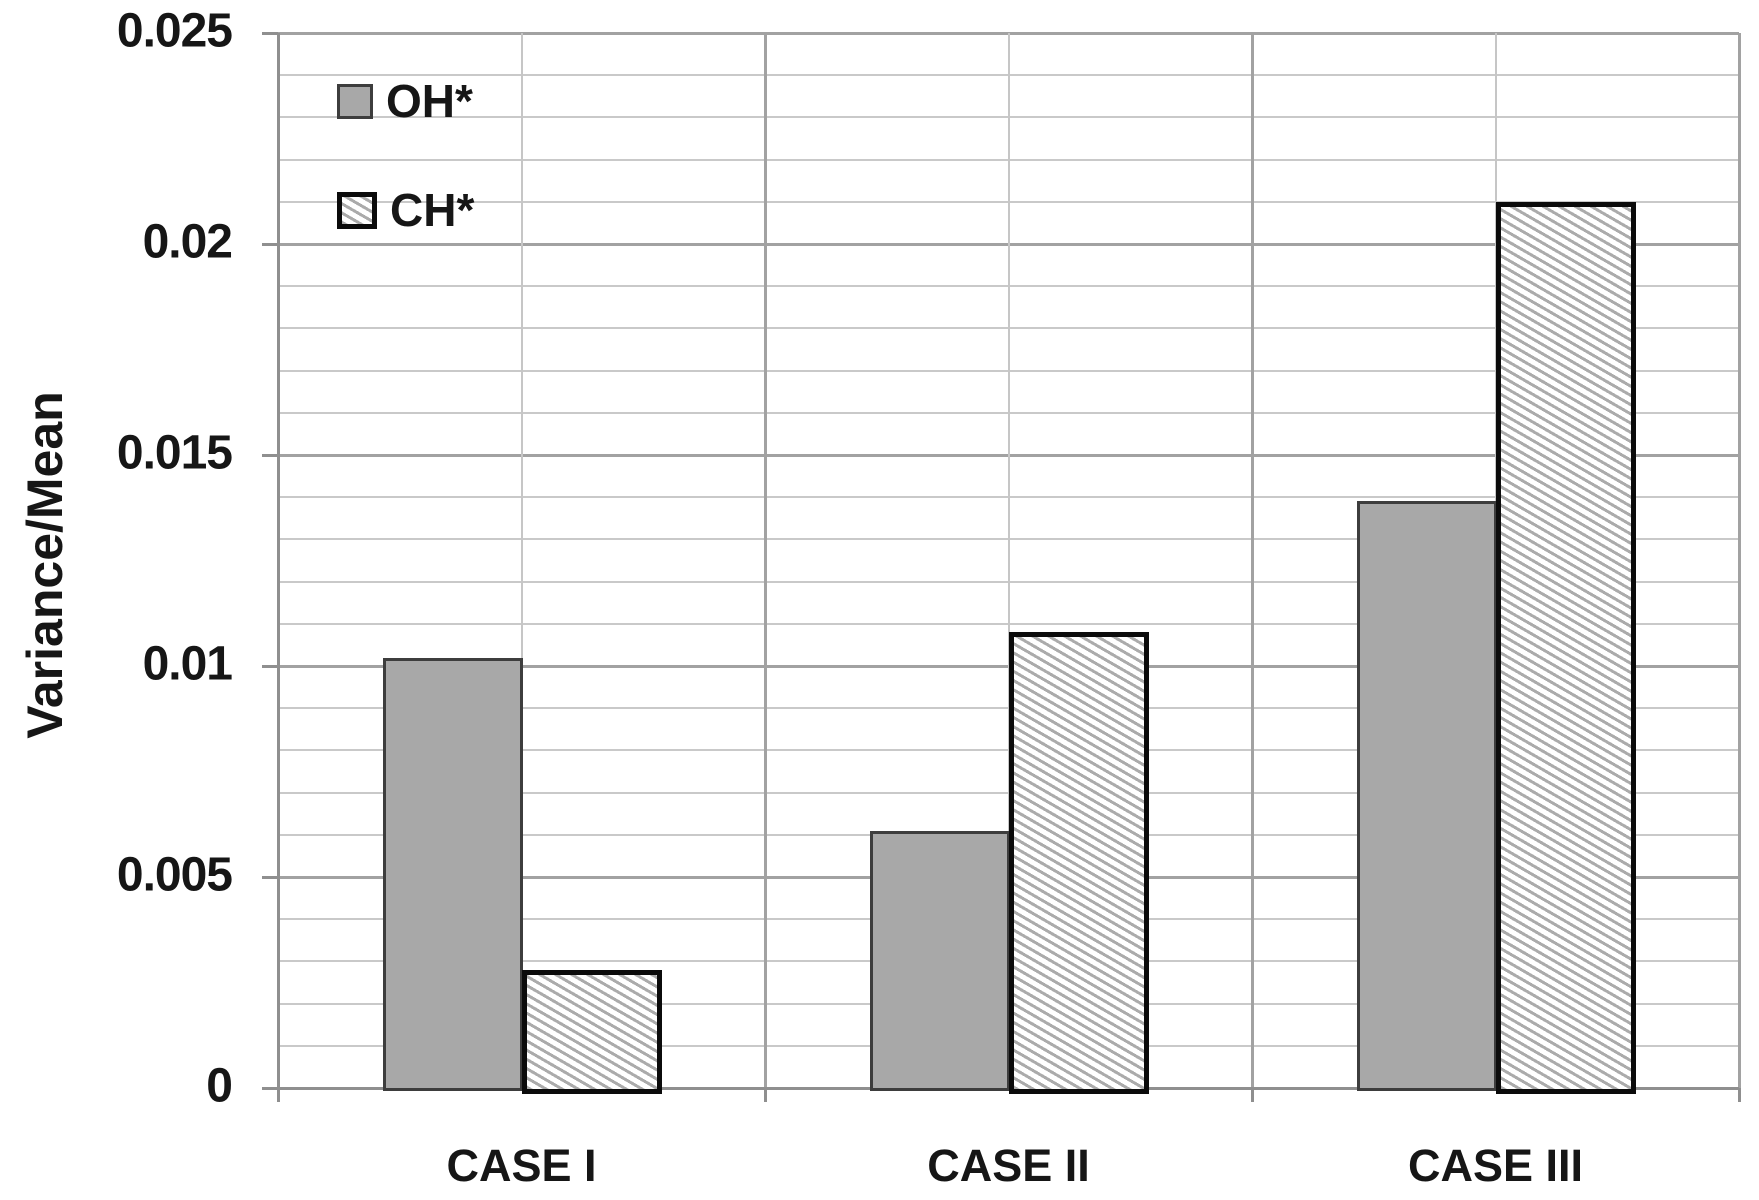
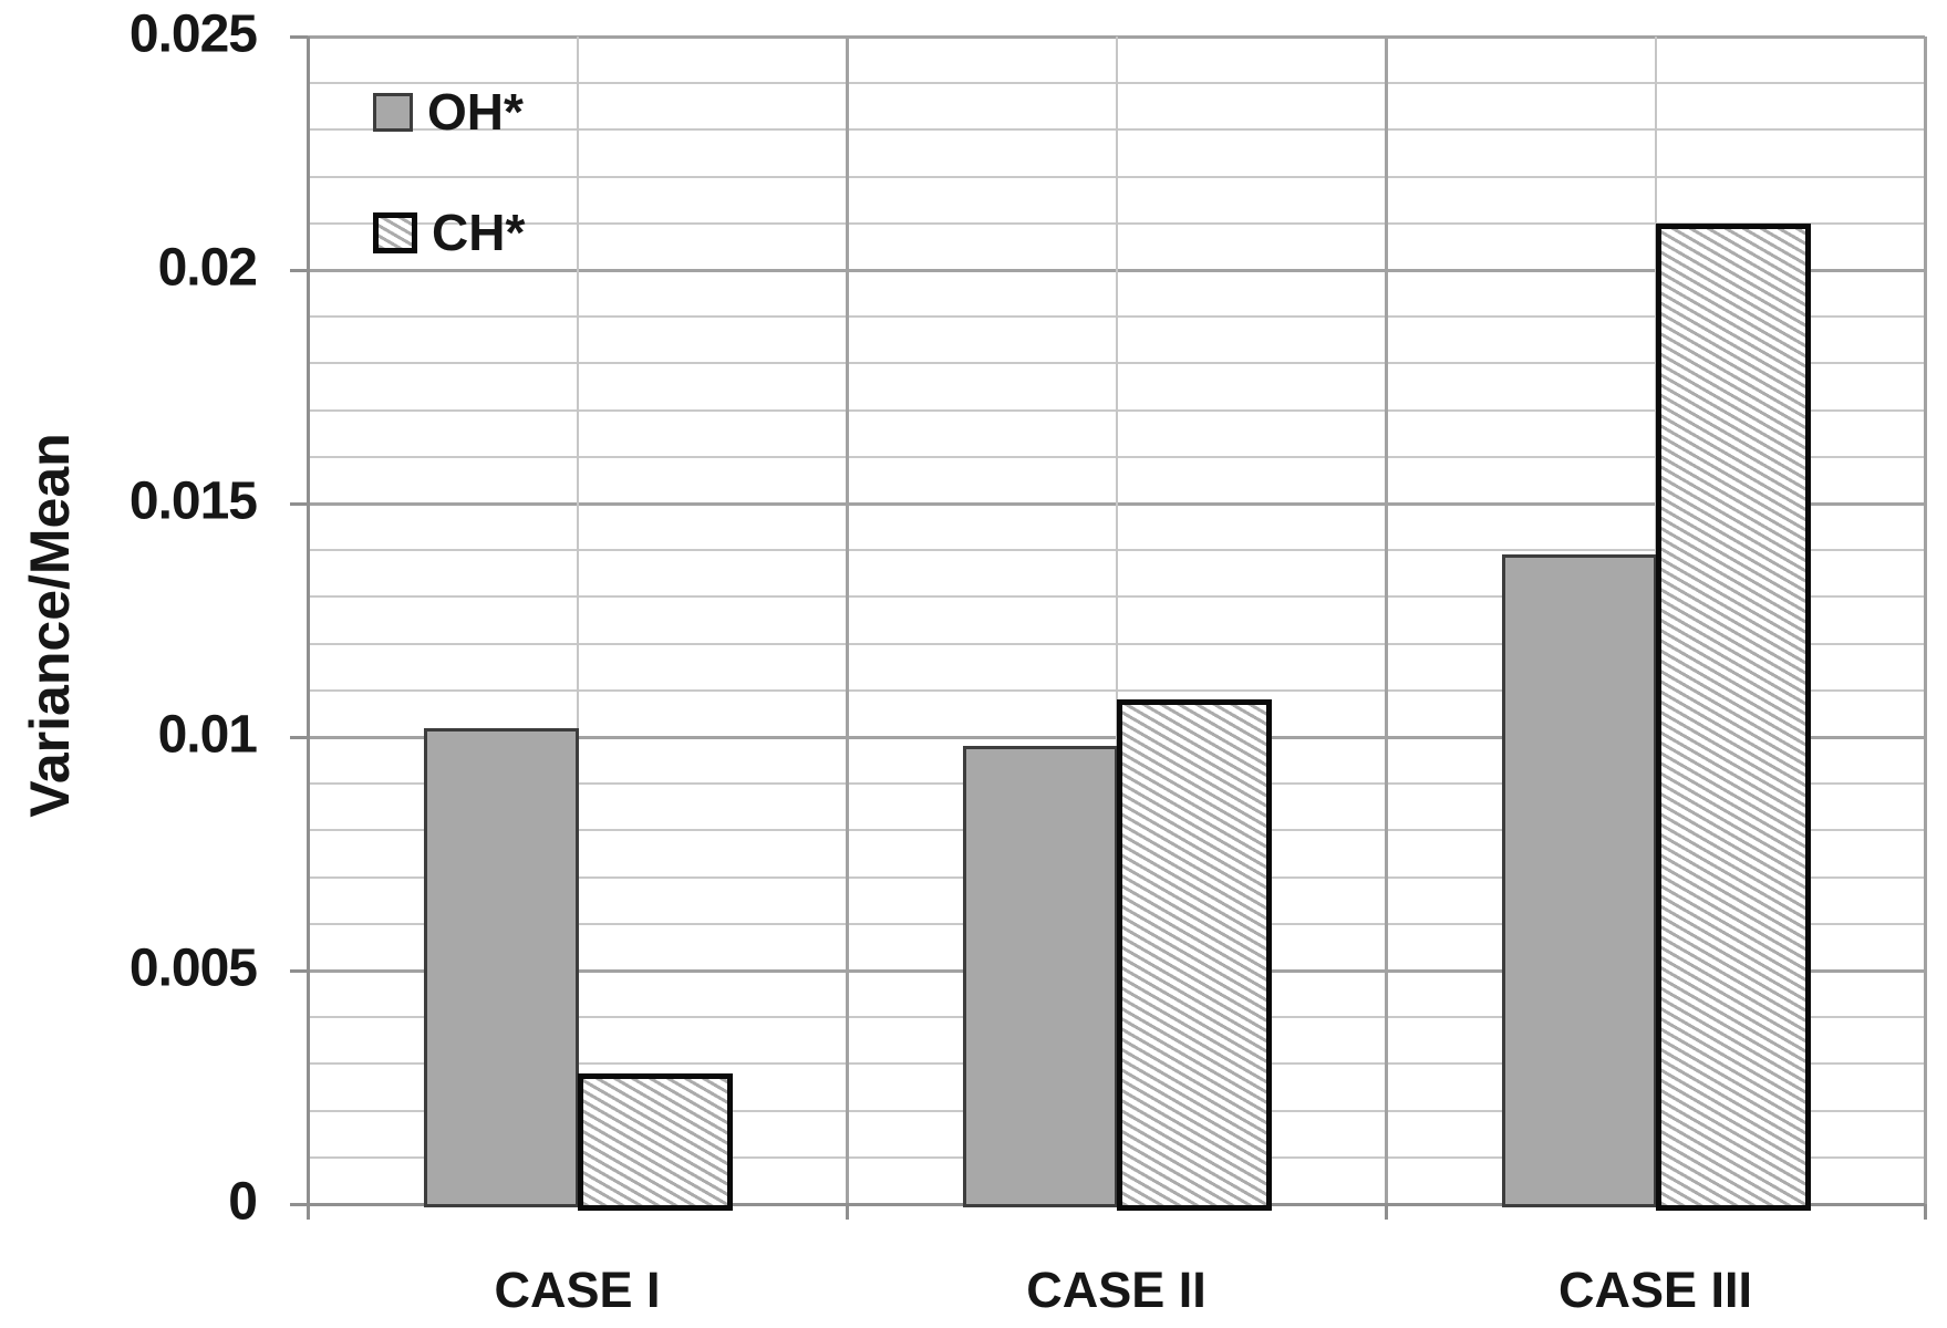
OH*/CASE II: 0.0061 -> 0.0098
